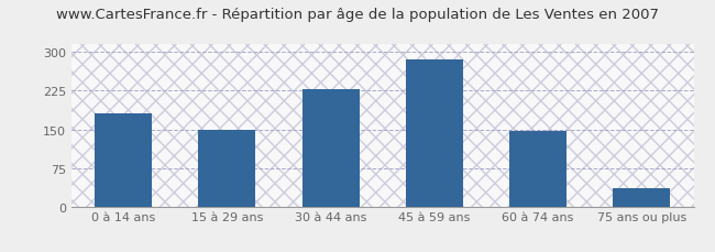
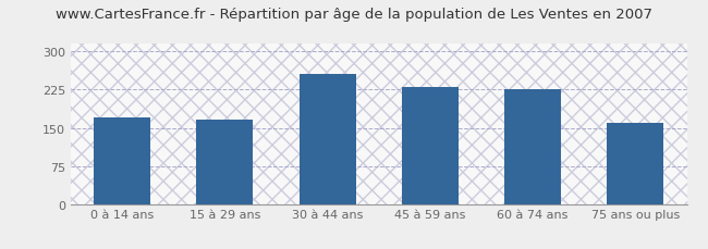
0 à 14 ans: 182 -> 170
15 à 29 ans: 148 -> 165
30 à 44 ans: 229 -> 255
45 à 59 ans: 285 -> 230
60 à 74 ans: 147 -> 225
75 ans ou plus: 35 -> 160
